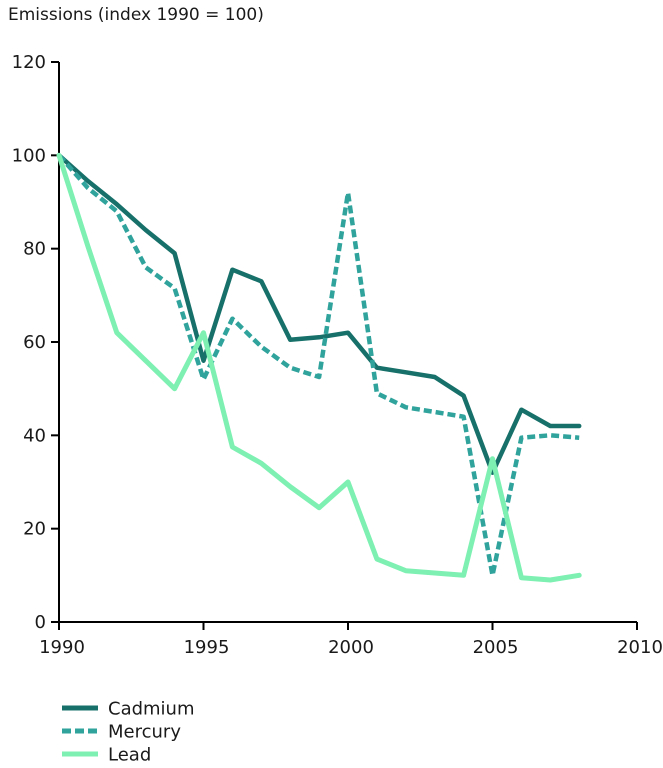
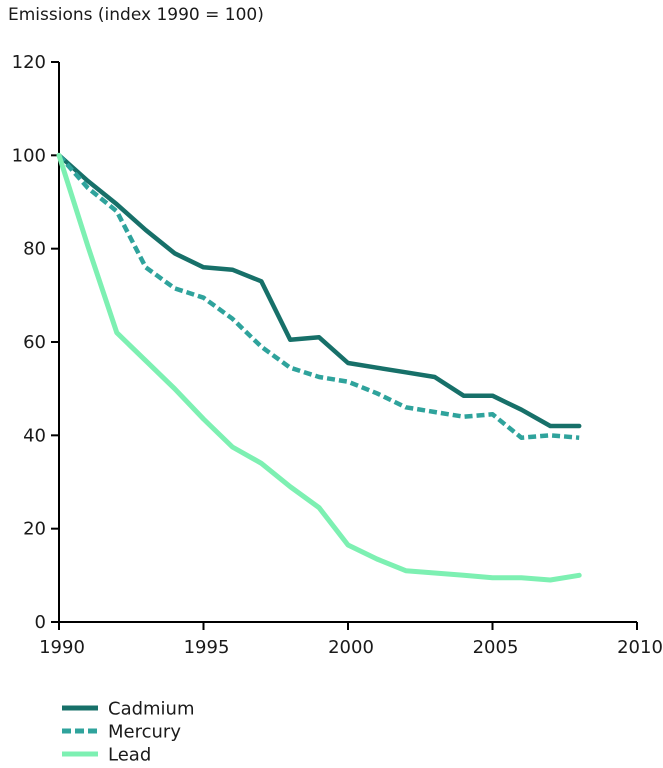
Cadmium/1995: 56 -> 76
Mercury/1995: 52 -> 70
Lead/1995: 62 -> 44
Cadmium/2000: 62 -> 56
Mercury/2000: 92 -> 52
Lead/2000: 30 -> 16
Cadmium/2005: 32 -> 48
Mercury/2005: 10 -> 44
Lead/2005: 35 -> 10
